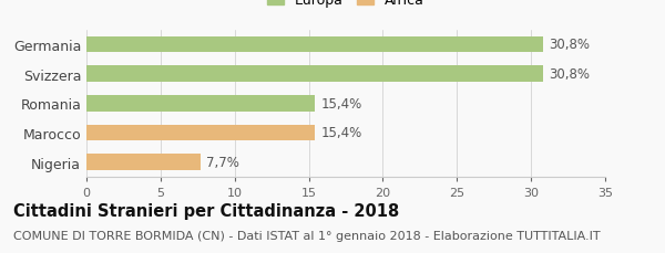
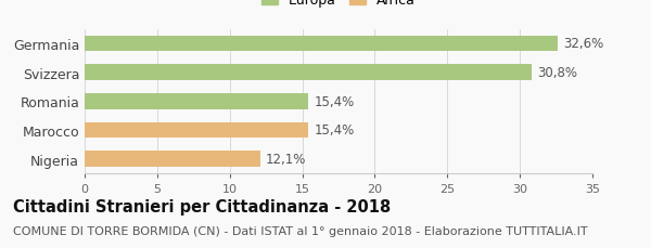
Germania: 30,8% -> 32,6%
Nigeria: 7,7% -> 12,1%
